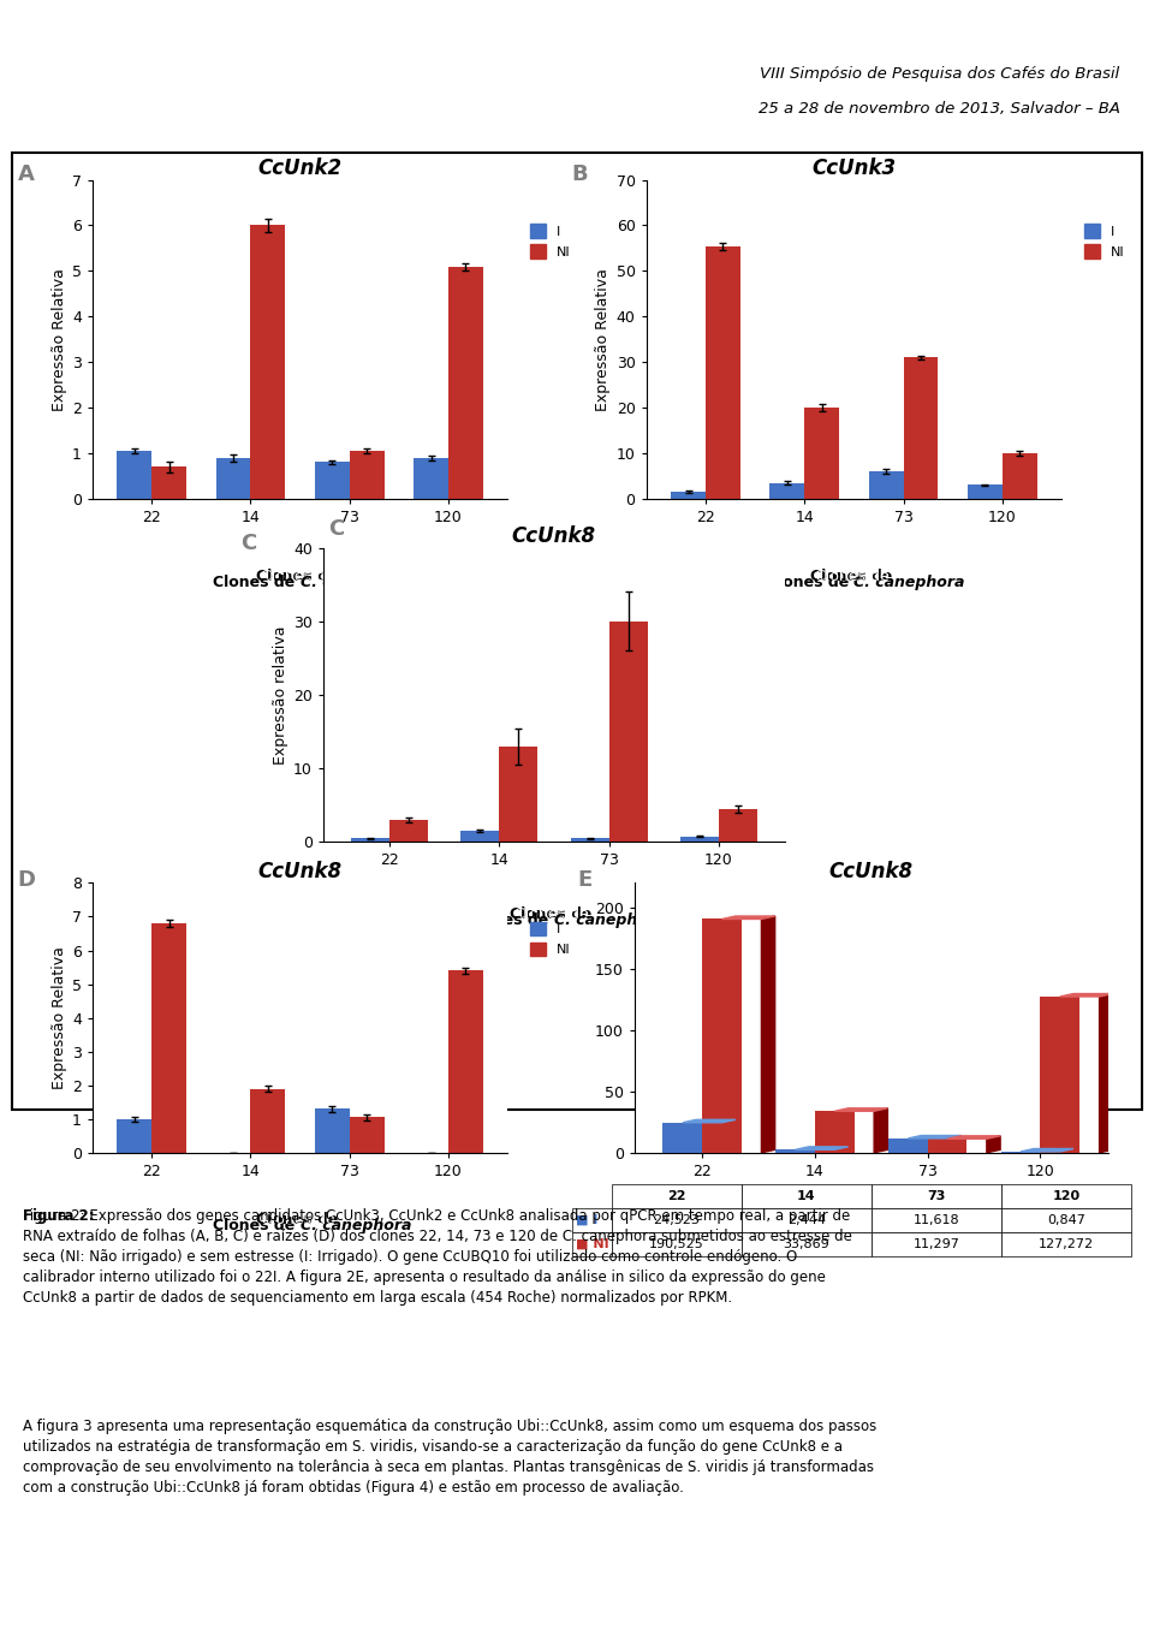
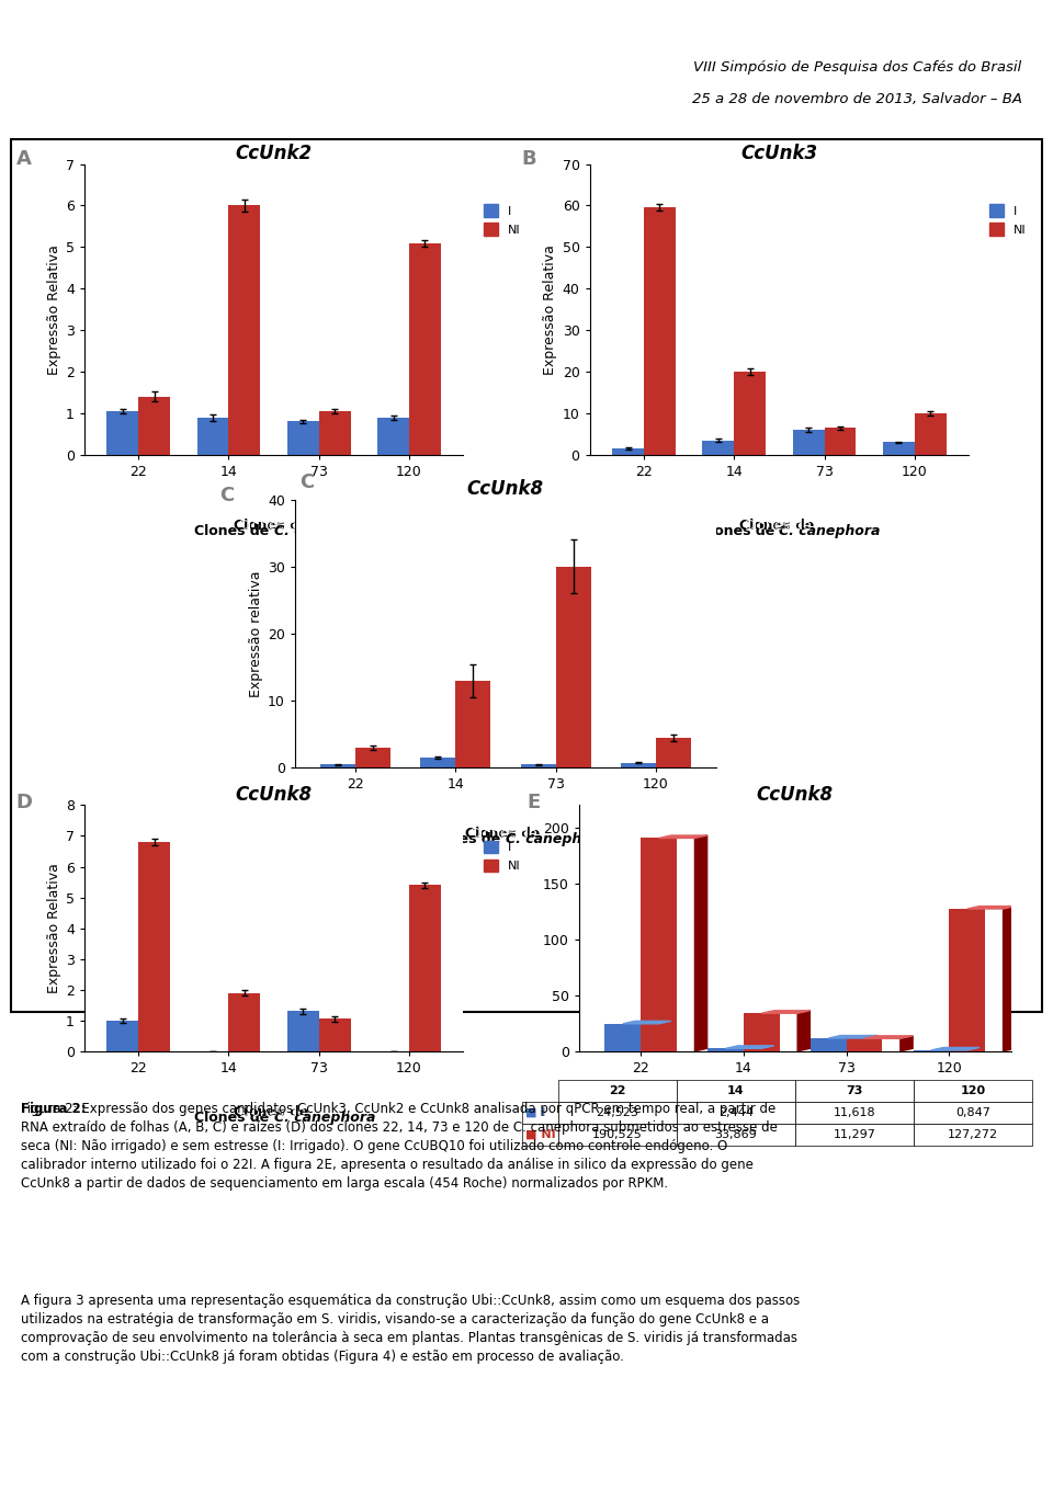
CcUnk2/NI/22: 0.70 -> 1.40
CcUnk3/NI/22: 55.5 -> 59.5
CcUnk3/NI/73: 31.0 -> 6.5
